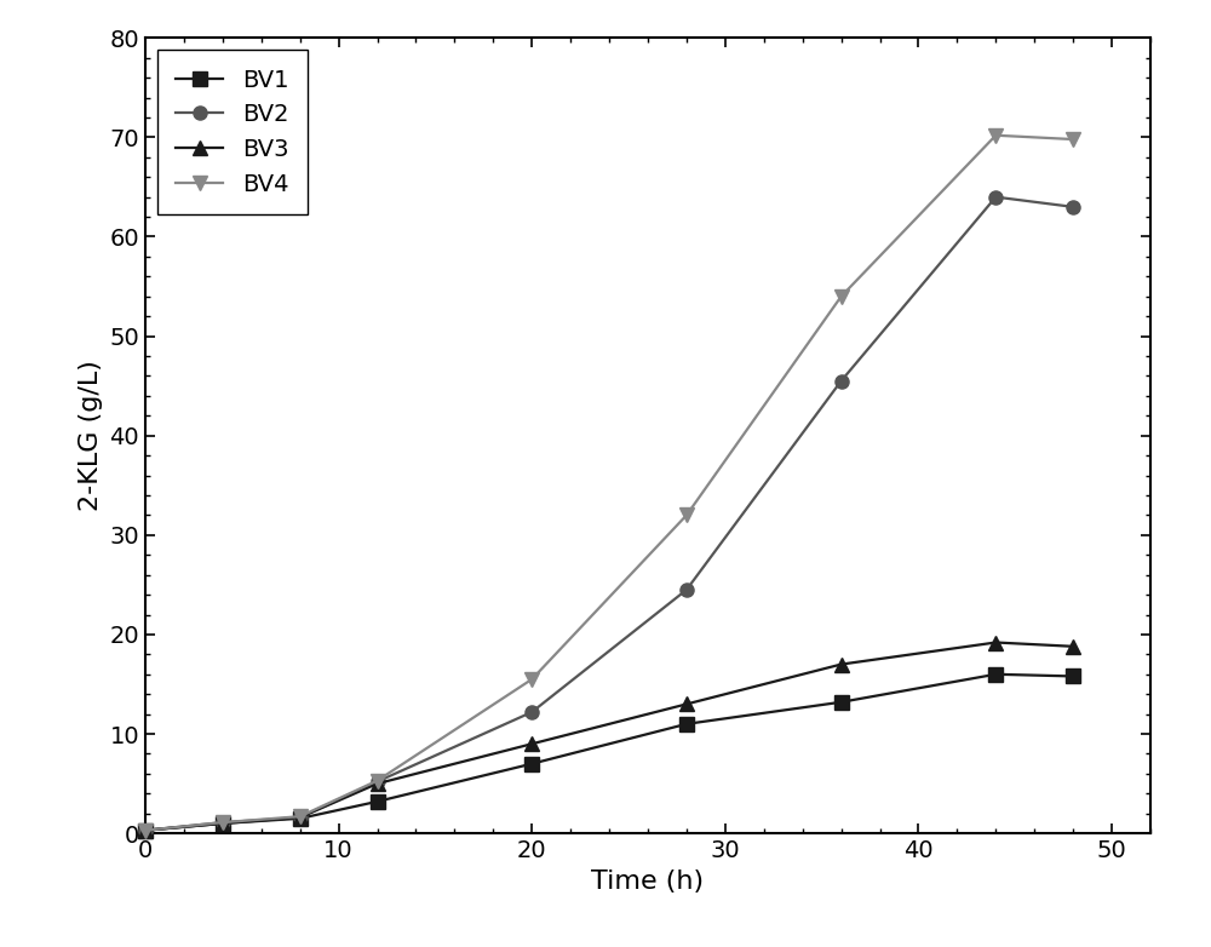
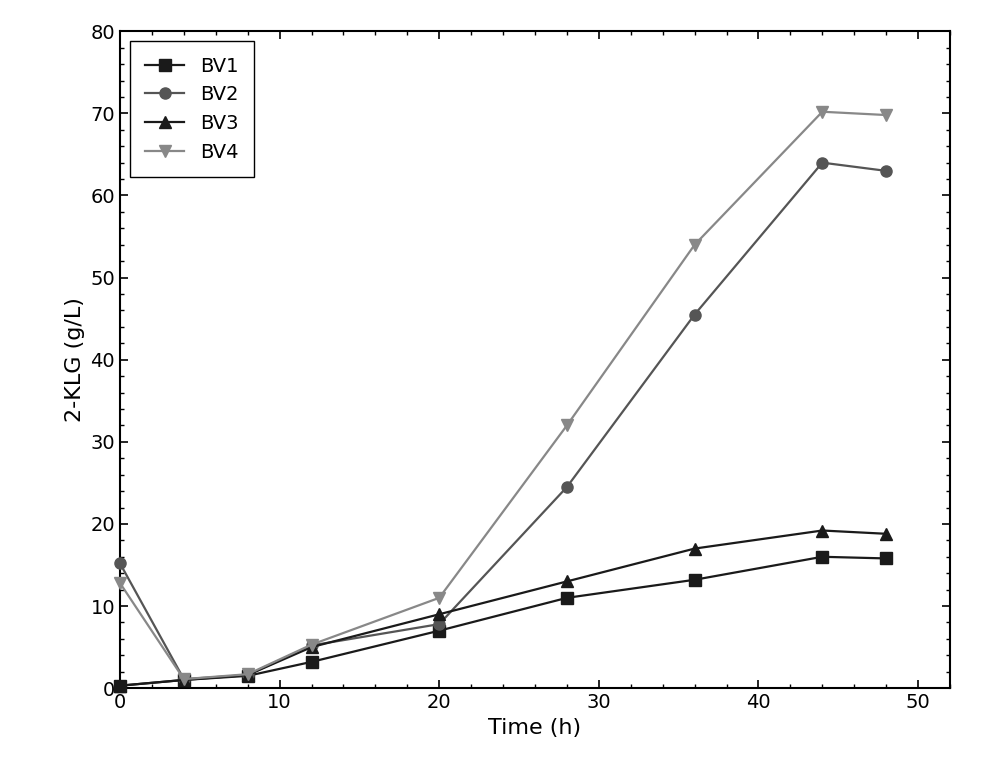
BV2/0: 0.3 -> 15.2
BV4/0: 0.3 -> 12.8
BV2/20: 12.2 -> 7.8
BV4/20: 15.5 -> 11.0
